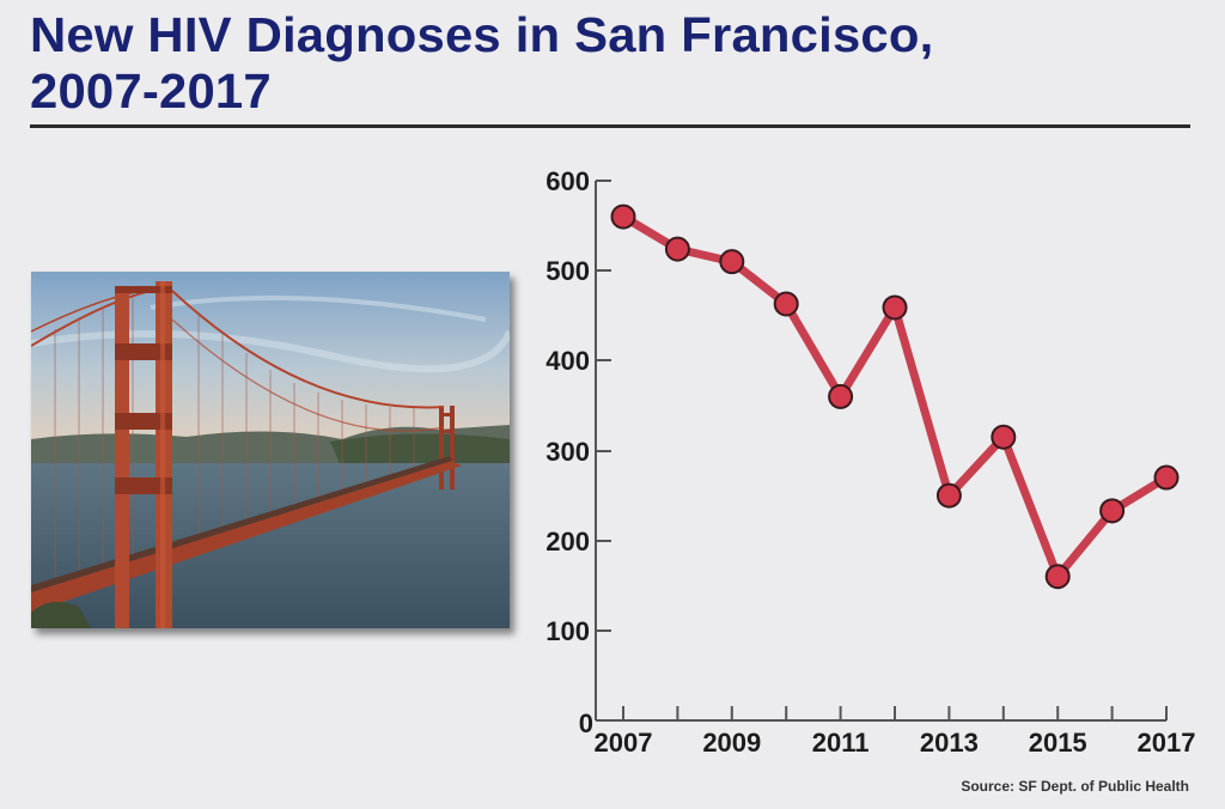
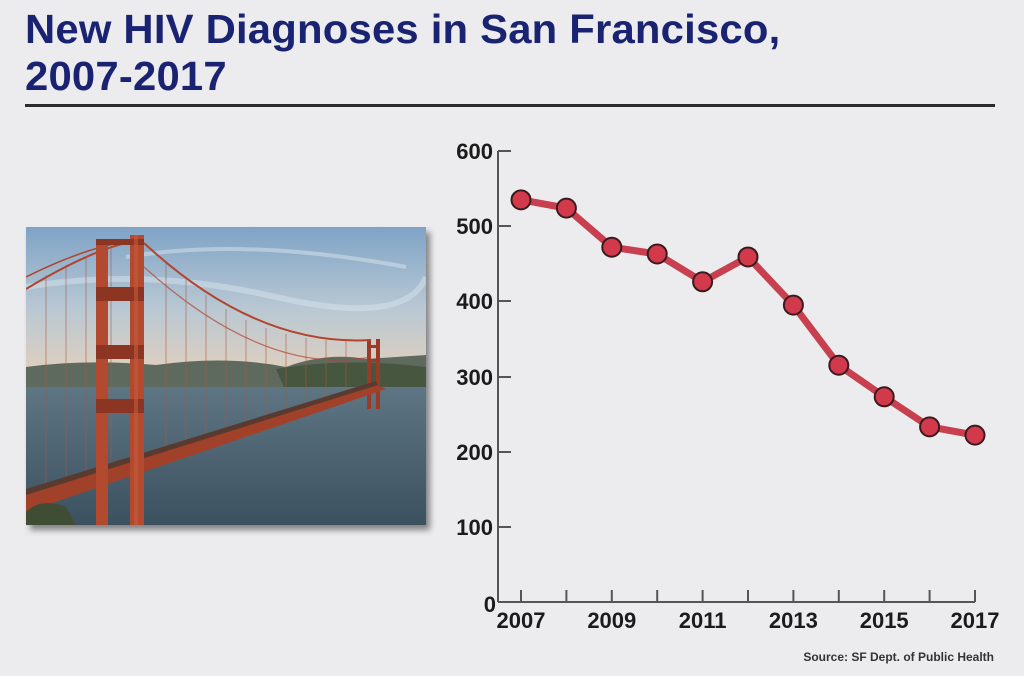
2007: 560 -> 540
2009: 510 -> 470
2011: 360 -> 430
2013: 250 -> 400
2015: 160 -> 270
2017: 270 -> 220
